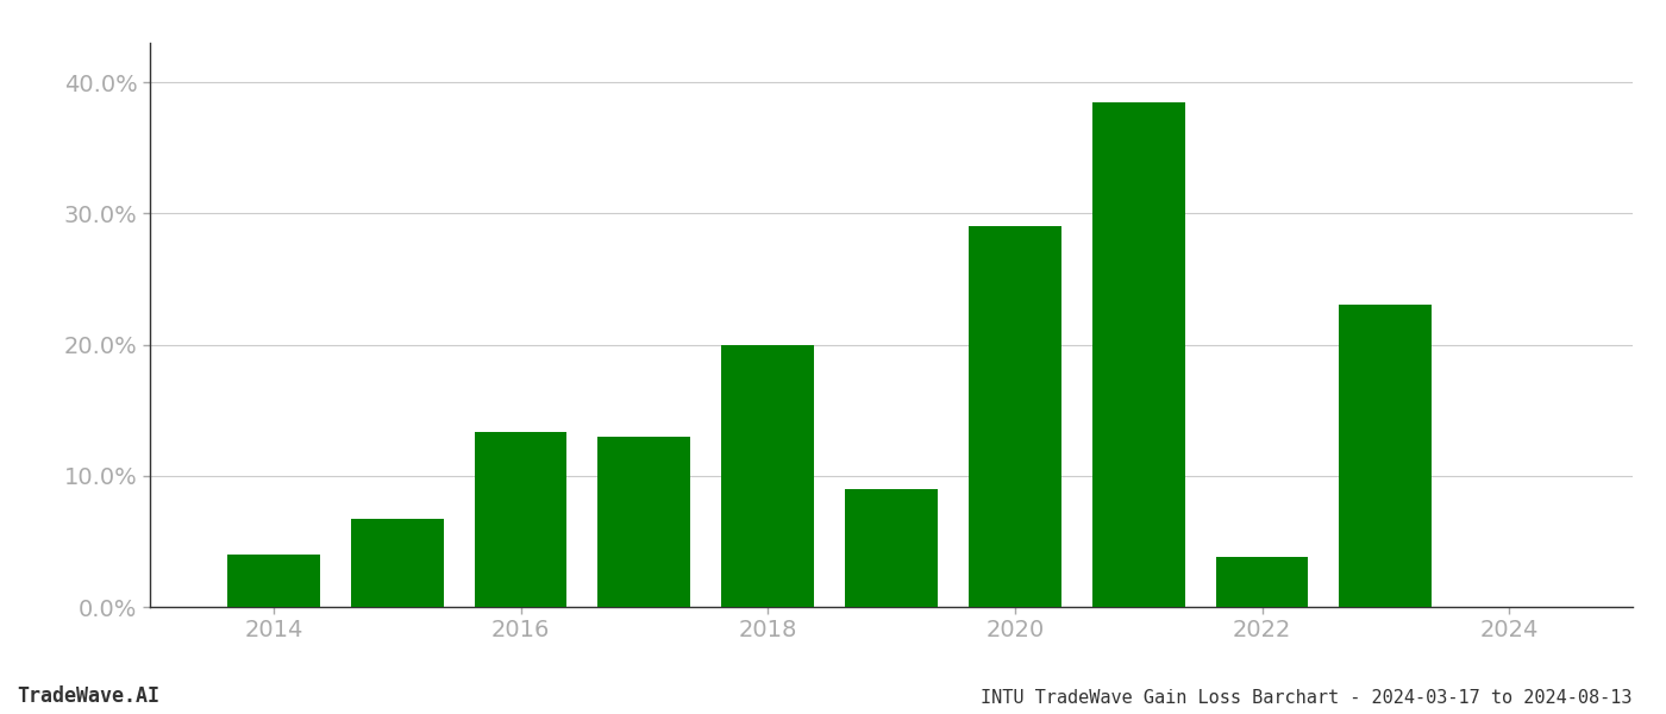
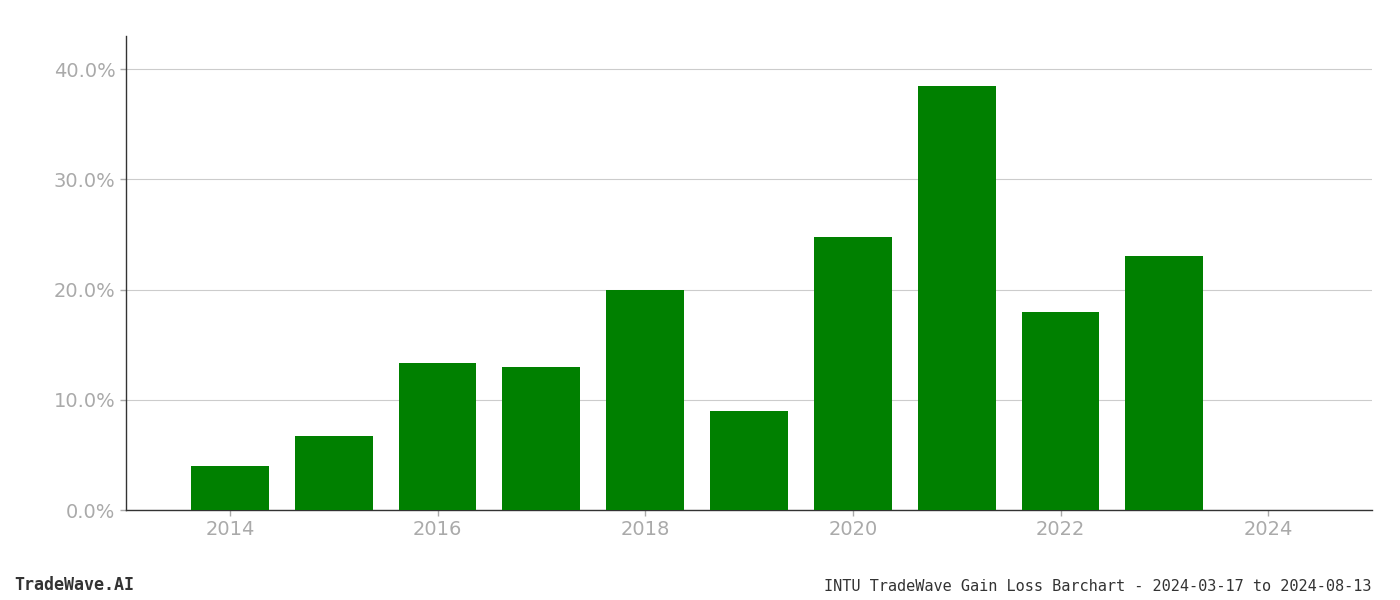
2020: 29.0% -> 24.8%
2022: 3.8% -> 18.0%
